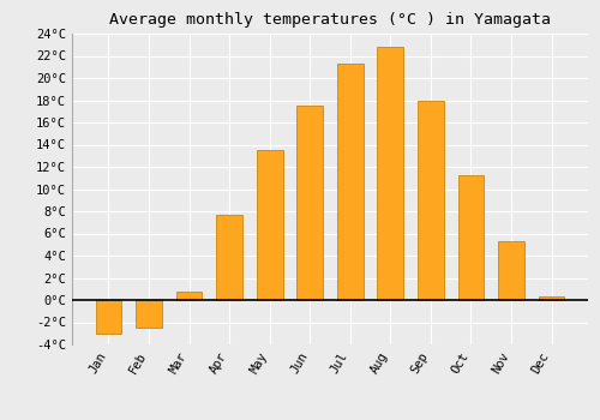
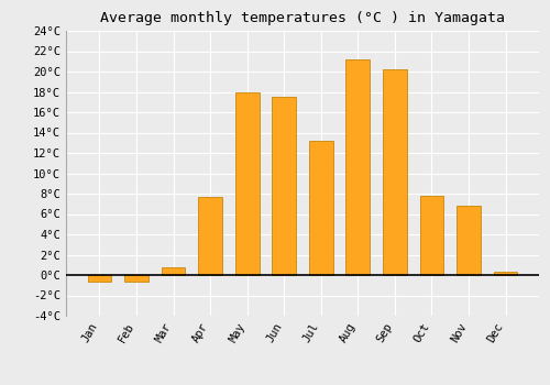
Jan: -3.0°C -> -0.6°C
Feb: -2.5°C -> -0.6°C
May: 13.5°C -> 18.0°C
Jul: 21.3°C -> 13.2°C
Aug: 22.8°C -> 21.2°C
Sep: 17.9°C -> 20.2°C
Oct: 11.2°C -> 7.8°C
Nov: 5.3°C -> 6.8°C
